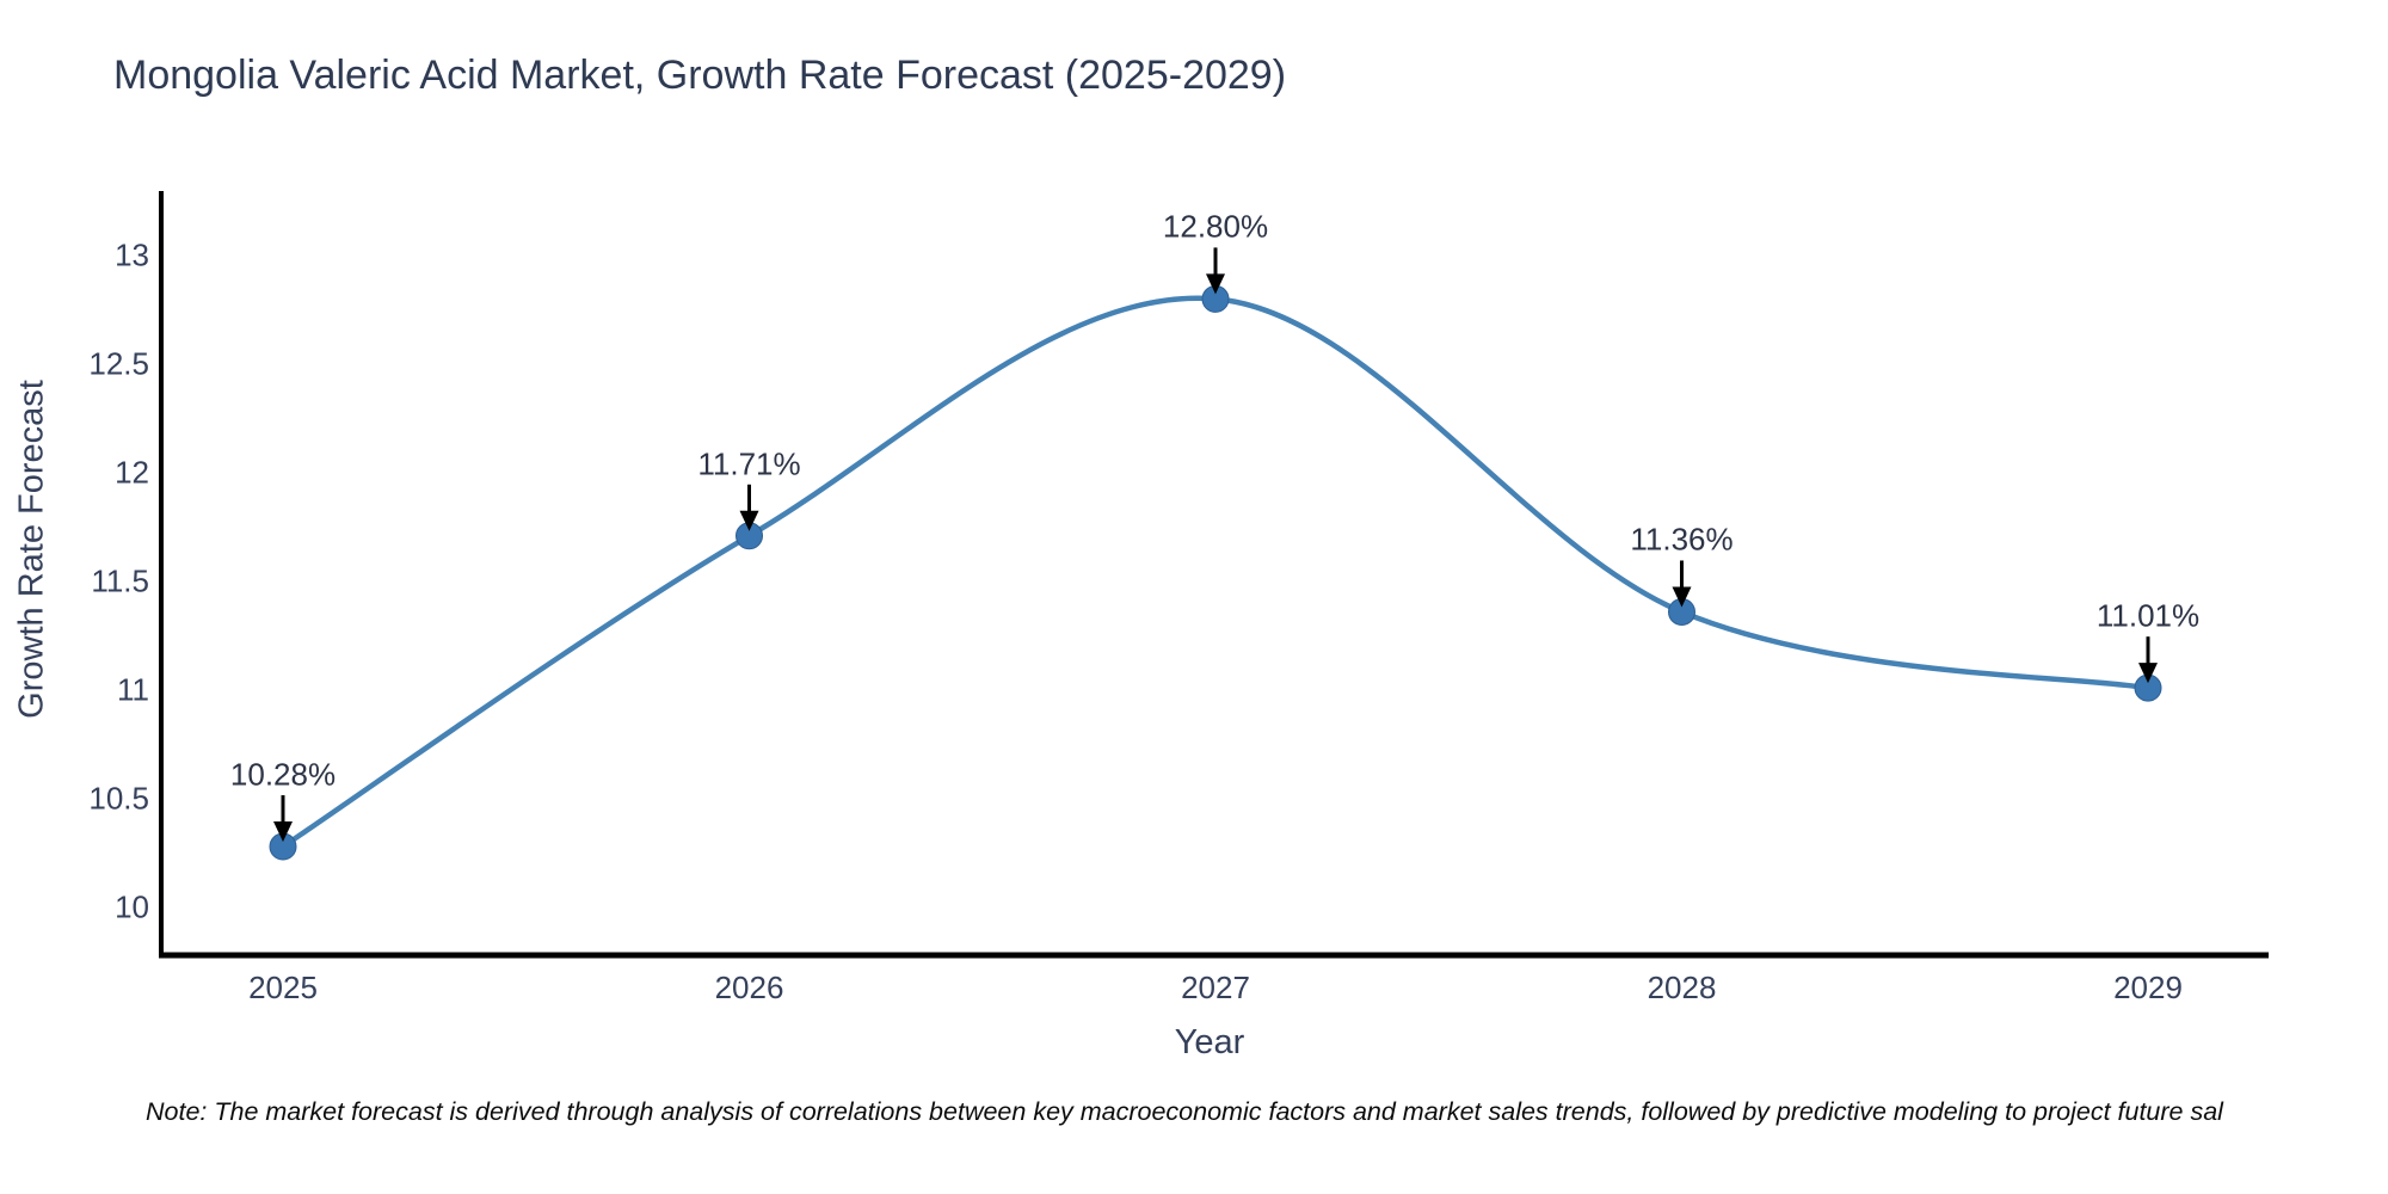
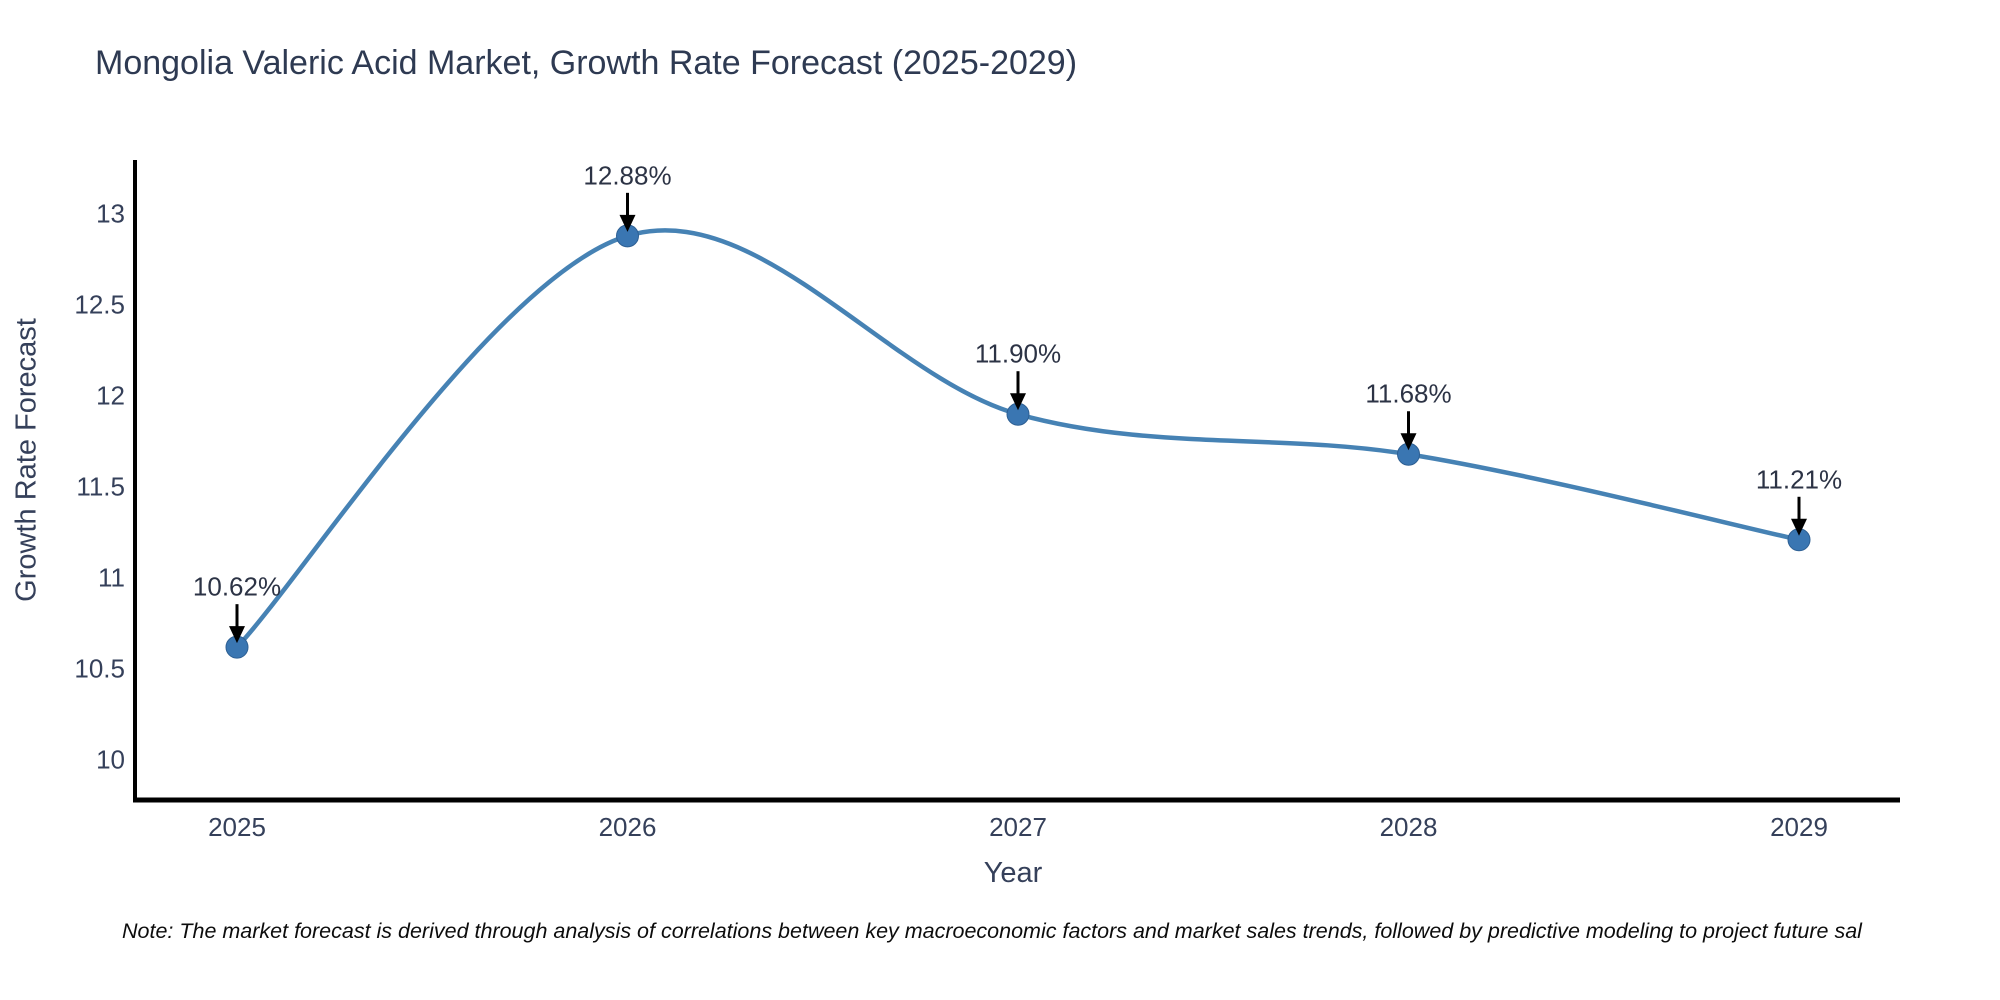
2025: 10.28% -> 10.62%
2026: 11.71% -> 12.88%
2027: 12.80% -> 11.90%
2028: 11.36% -> 11.68%
2029: 11.01% -> 11.21%
